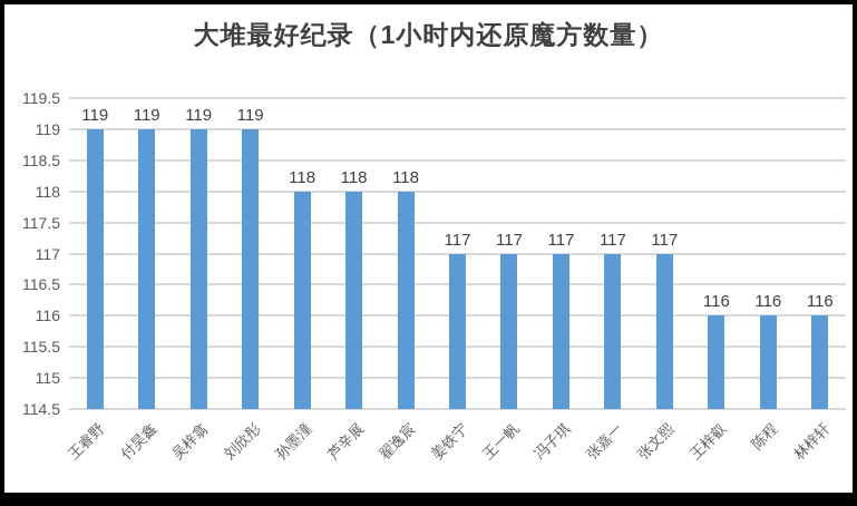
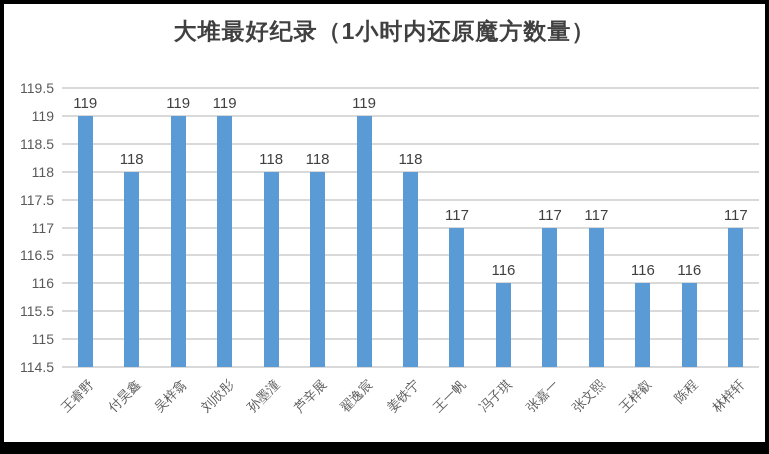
付昊鑫: 119 -> 118
翟逸宸: 118 -> 119
姜铁宁: 117 -> 118
冯子琪: 117 -> 116
林梓轩: 116 -> 117
